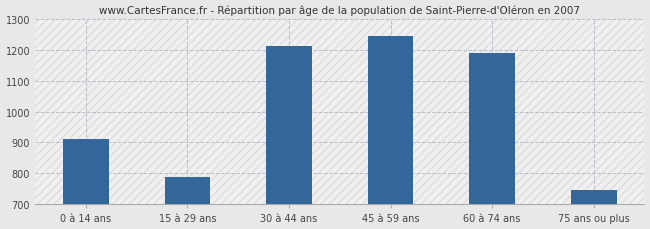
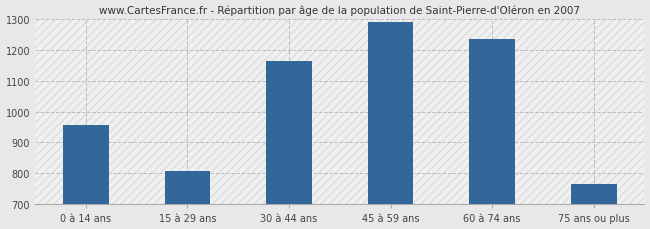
0 à 14 ans: 910 -> 955
15 à 29 ans: 790 -> 808
30 à 44 ans: 1210 -> 1163
45 à 59 ans: 1245 -> 1288
60 à 74 ans: 1190 -> 1235
75 ans ou plus: 745 -> 765
